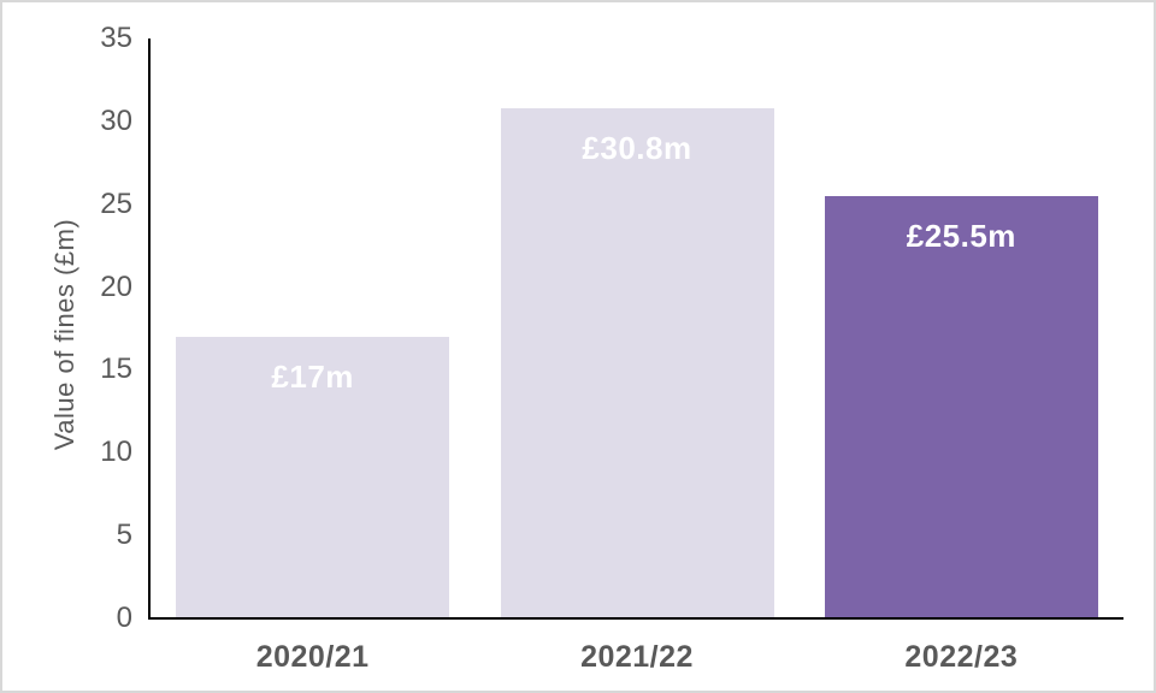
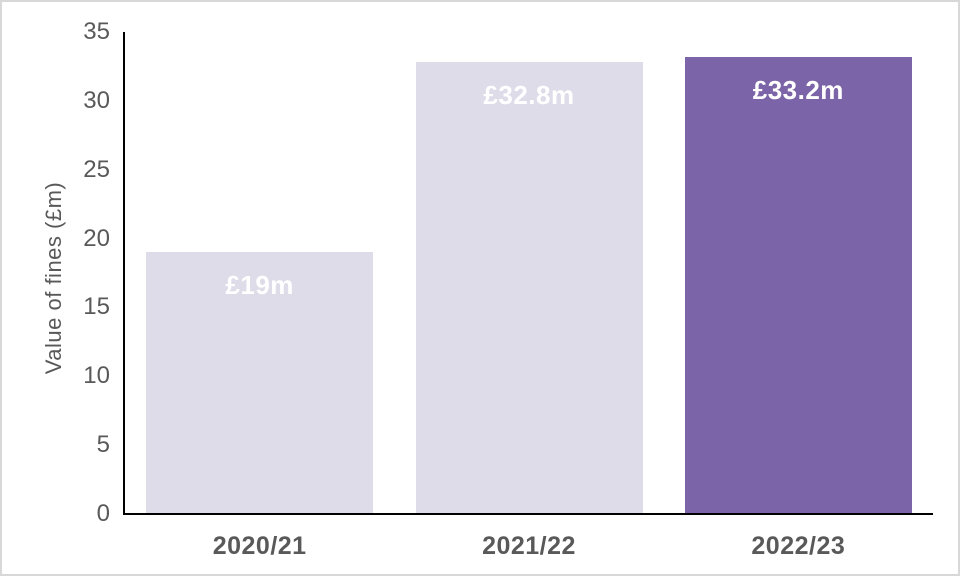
2020/21: £17m -> £19m
2021/22: £30.8m -> £32.8m
2022/23: £25.5m -> £33.2m
